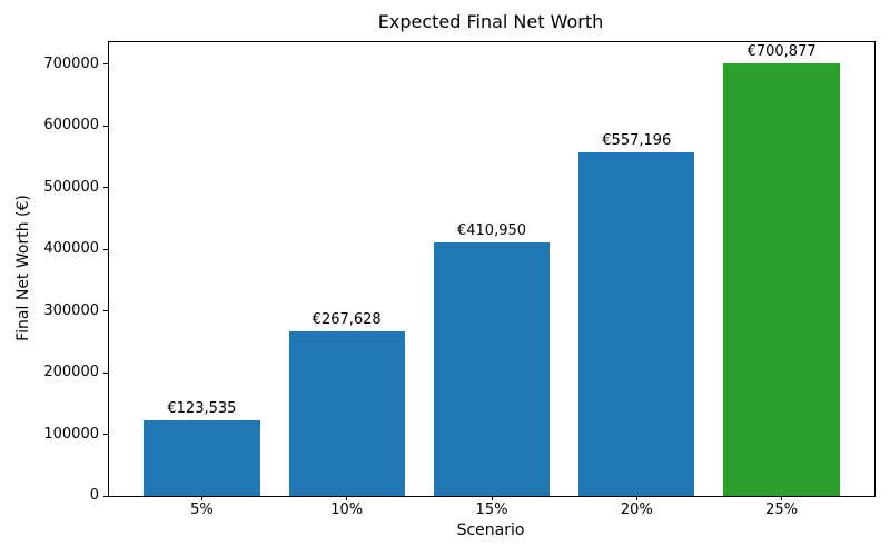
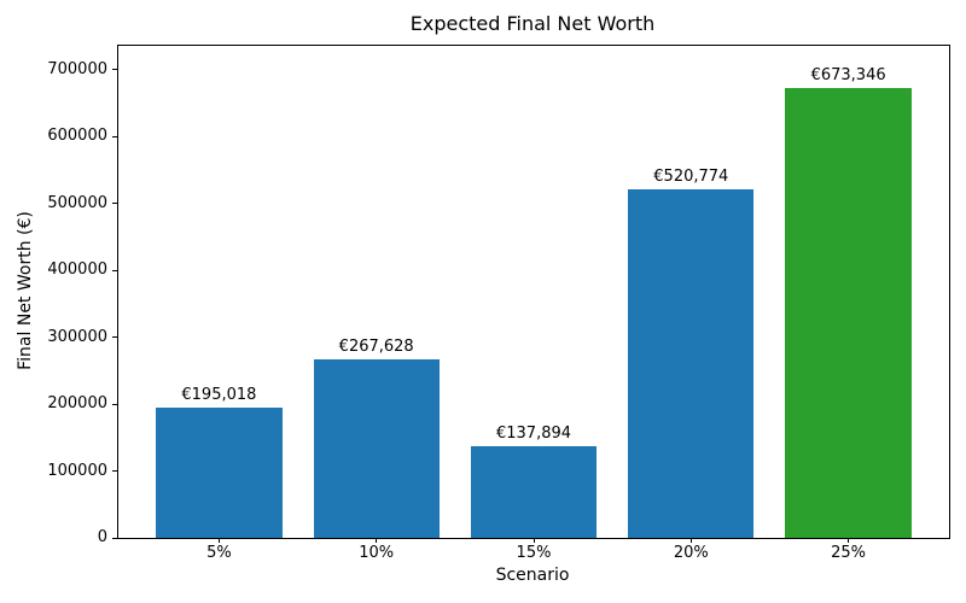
5%: €123,535 -> €195,018
15%: €410,950 -> €137,894
20%: €557,196 -> €520,774
25%: €700,877 -> €673,346
